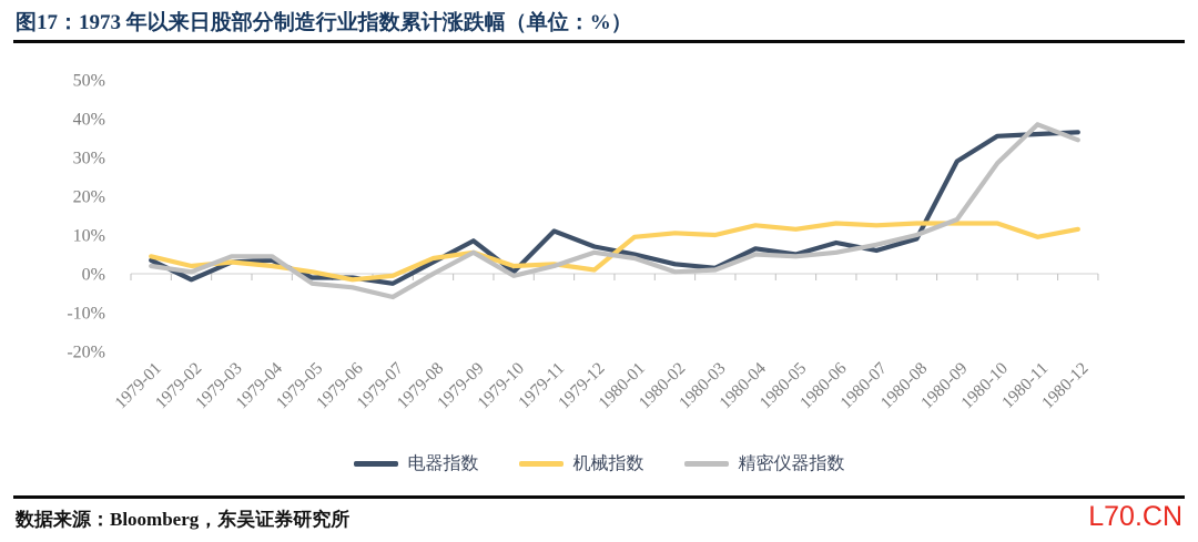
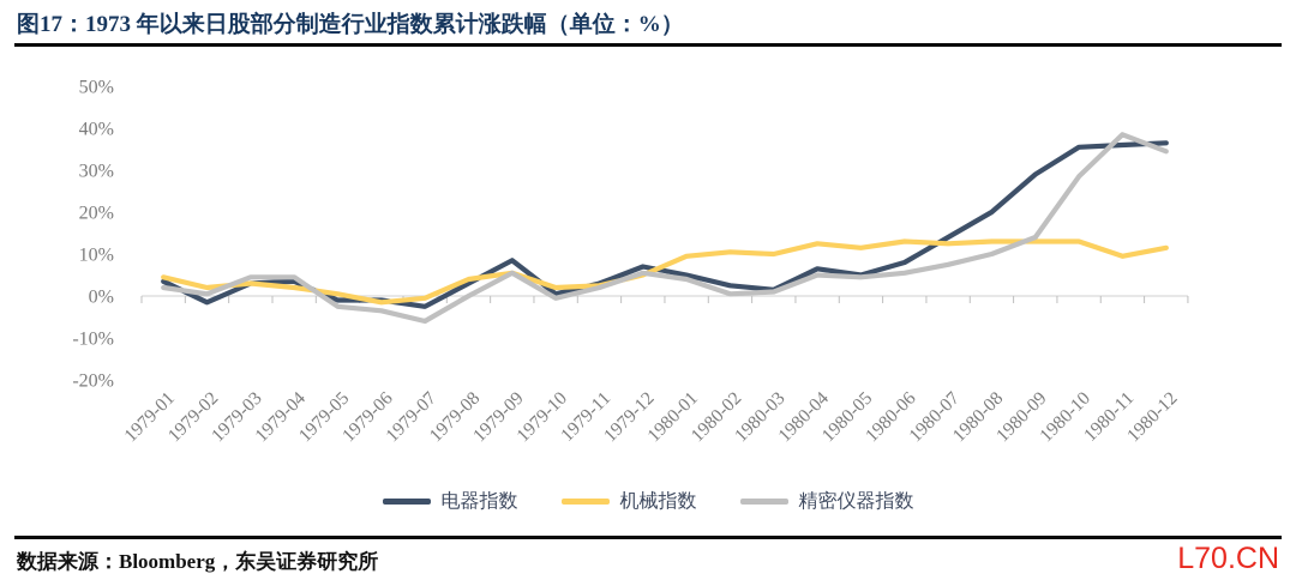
电器指数/1979-11: 11% -> 3%
机械指数/1979-12: 1% -> 5%
电器指数/1980-07: 6% -> 14%
电器指数/1980-08: 9% -> 20%
